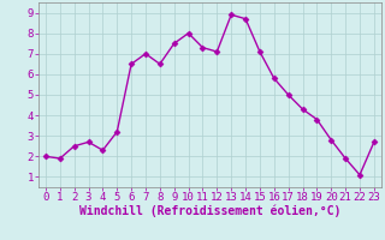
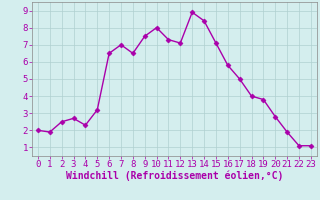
14: 8.7 -> 8.4
18: 4.3 -> 4.0
23: 2.7 -> 1.1
